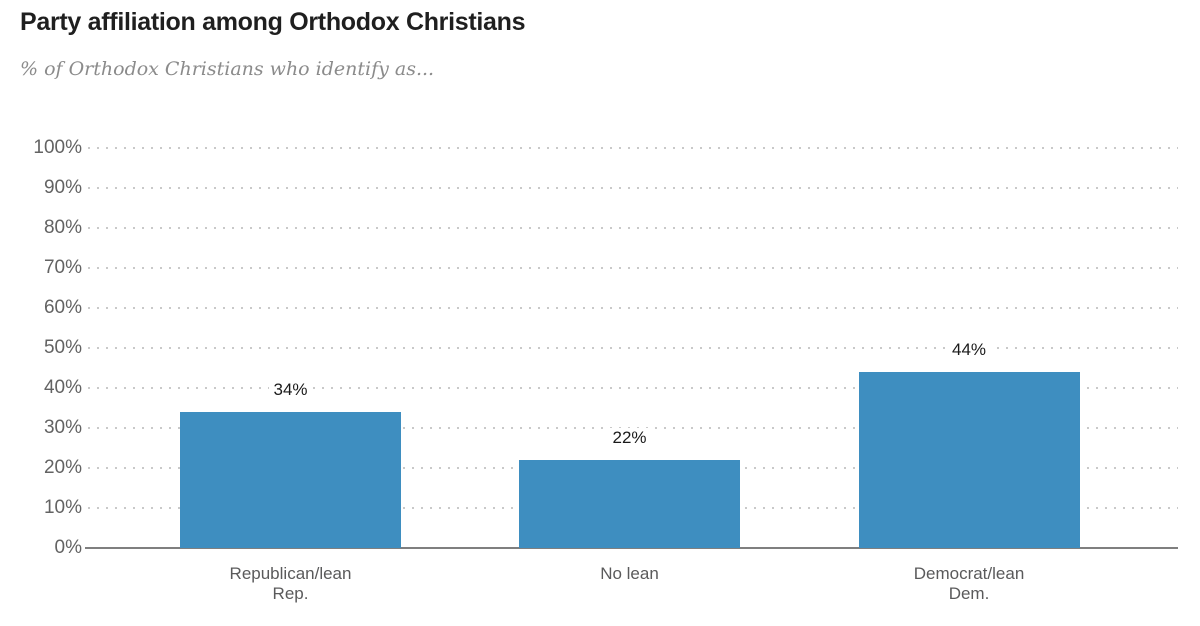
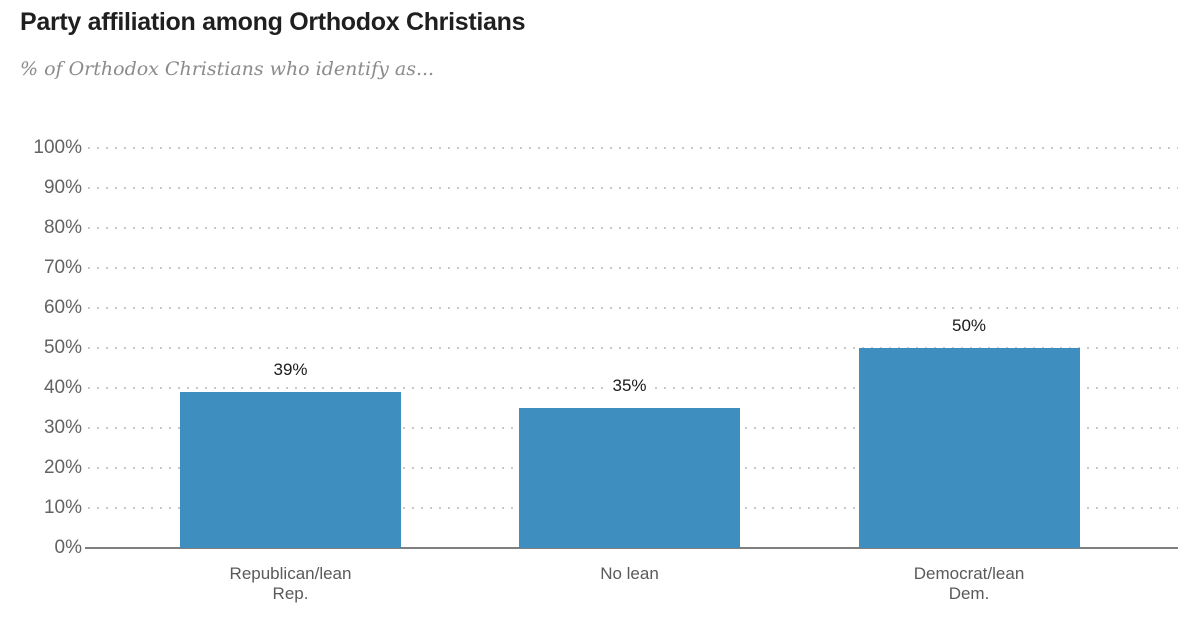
Republican/lean Rep.: 34% -> 39%
No lean: 22% -> 35%
Democrat/lean Dem.: 44% -> 50%
